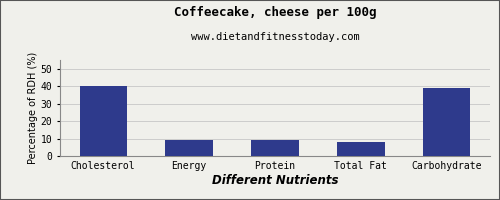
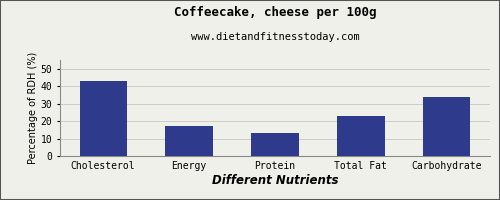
Cholesterol: 40 -> 43
Energy: 9 -> 17
Protein: 9 -> 13
Total Fat: 8 -> 23
Carbohydrate: 39 -> 34
